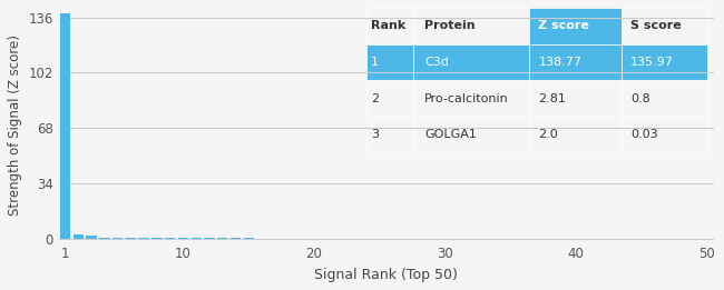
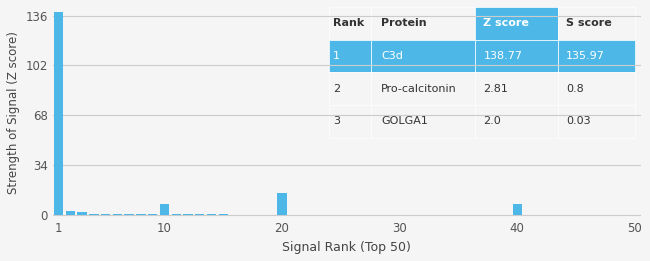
10: 0 -> 7
20: 0 -> 15
40: 0 -> 7
